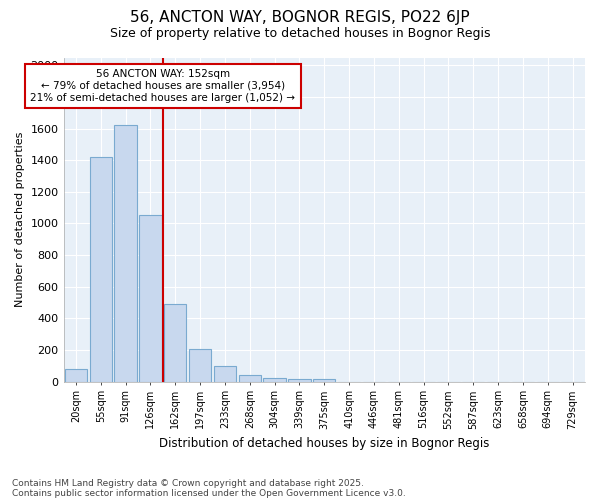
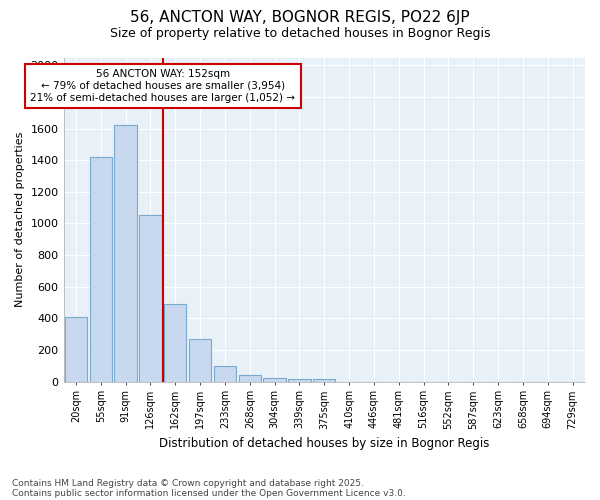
20sqm: 80 -> 410
197sqm: 200 -> 270
